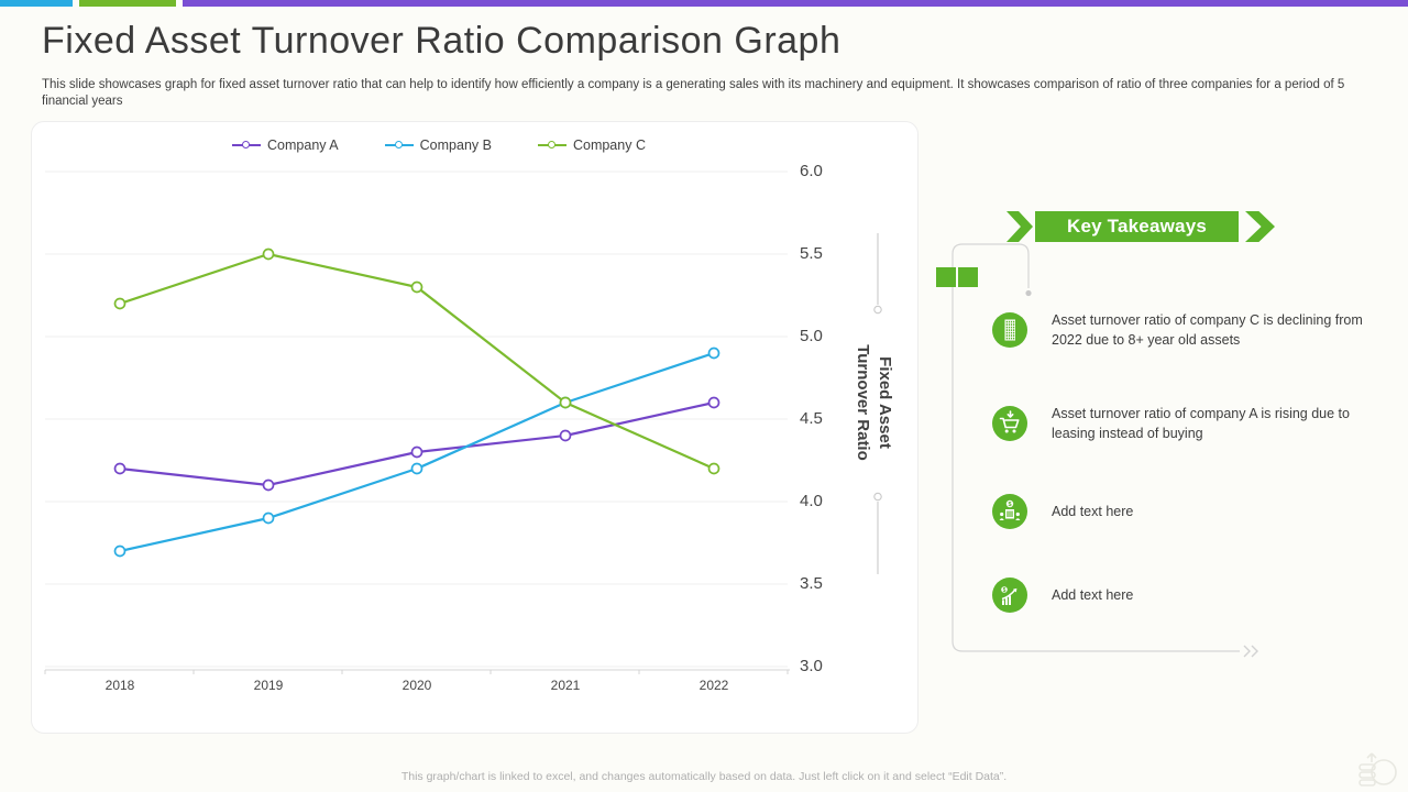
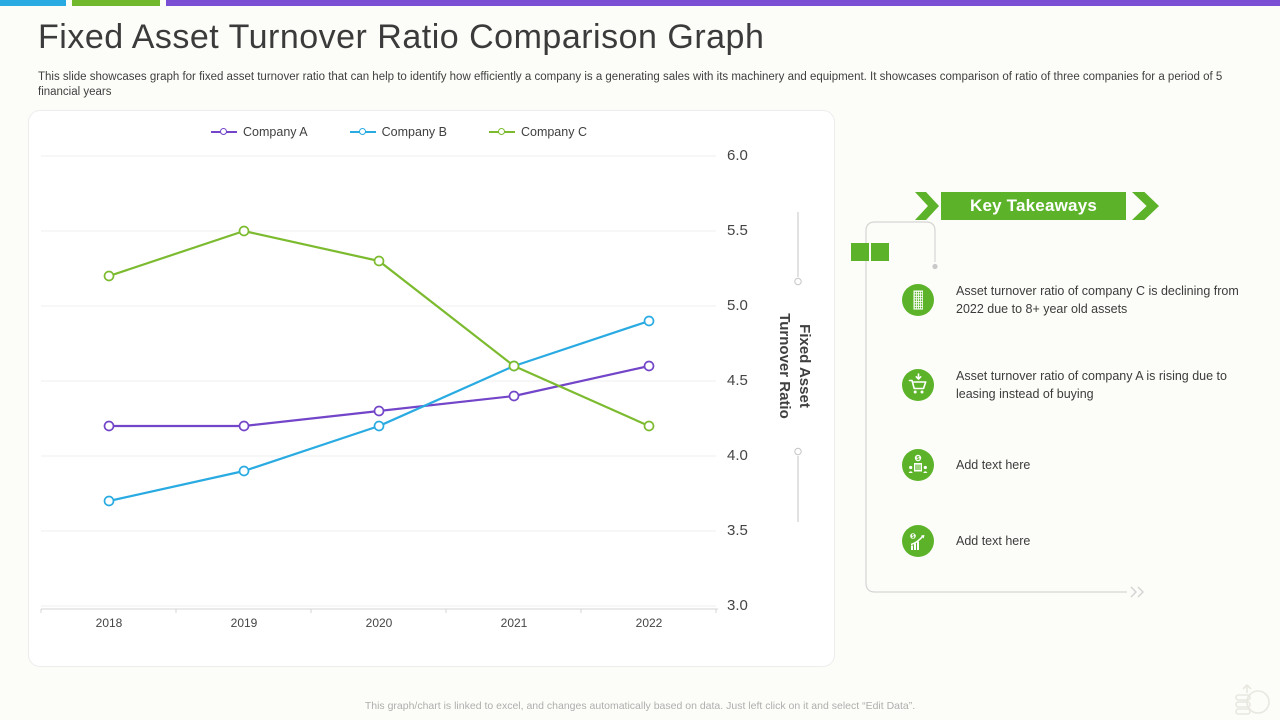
Company A/2019: 4.1 -> 4.2
